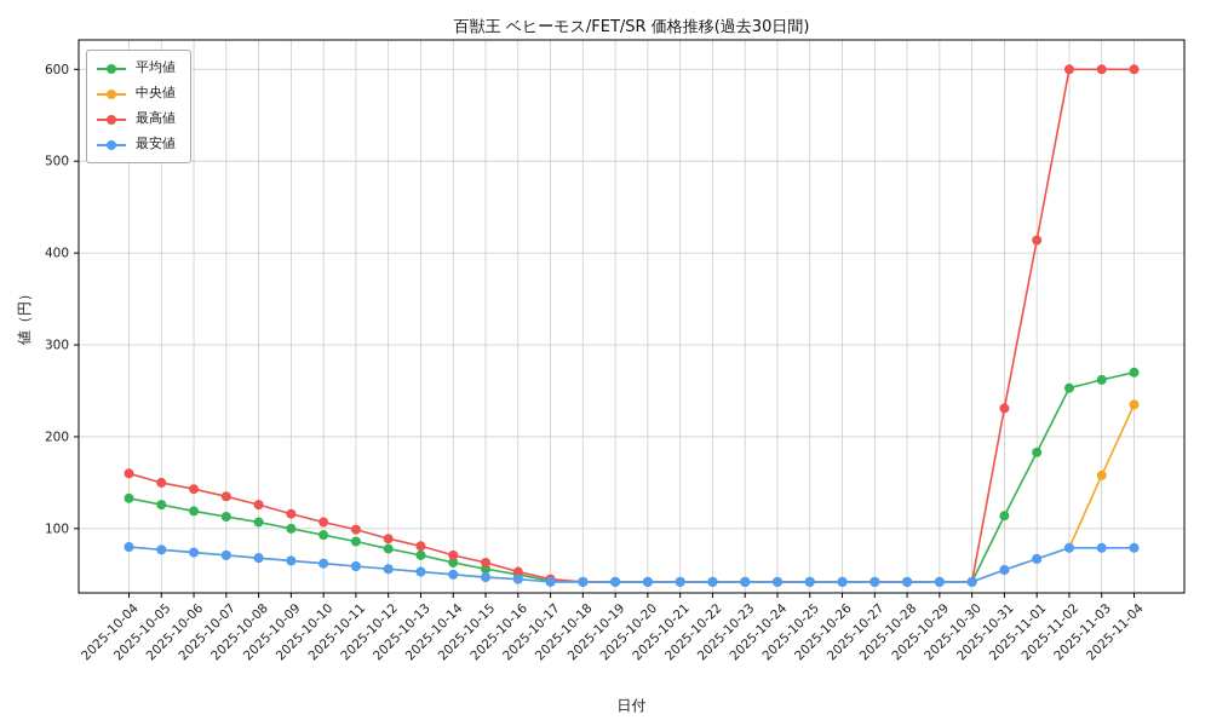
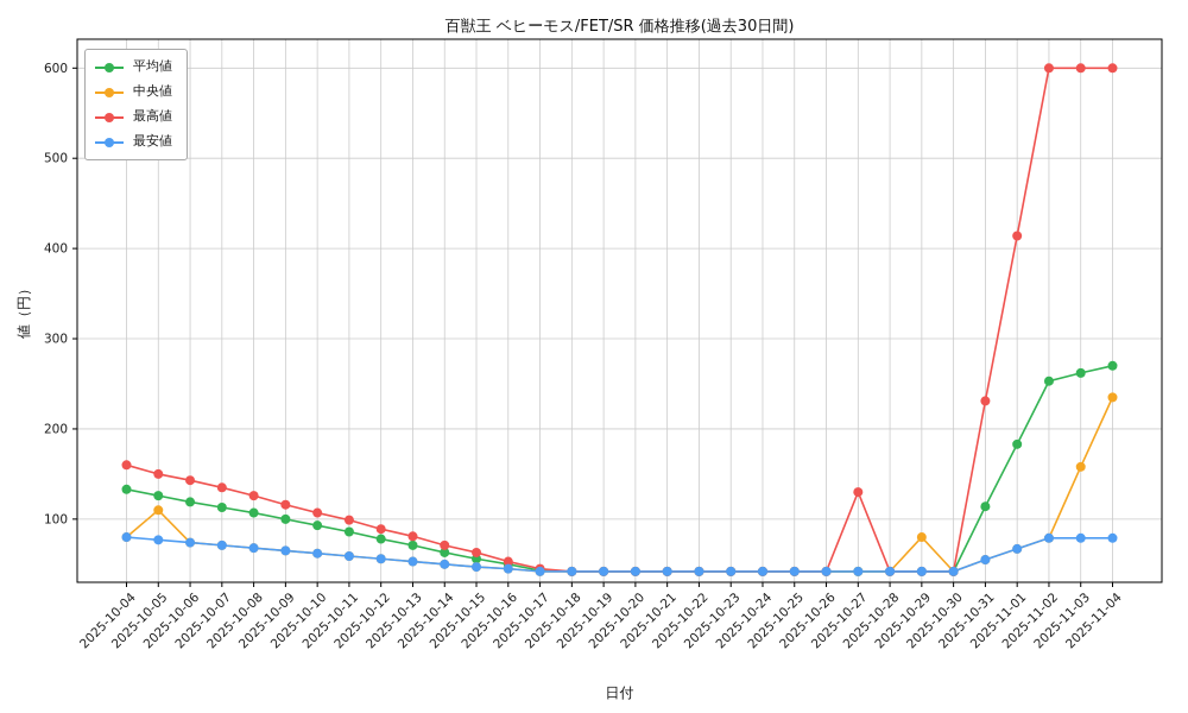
中央値/2025-10-05: 80 -> 110
最高値/2025-10-27: 40 -> 130
中央値/2025-10-29: 40 -> 80
